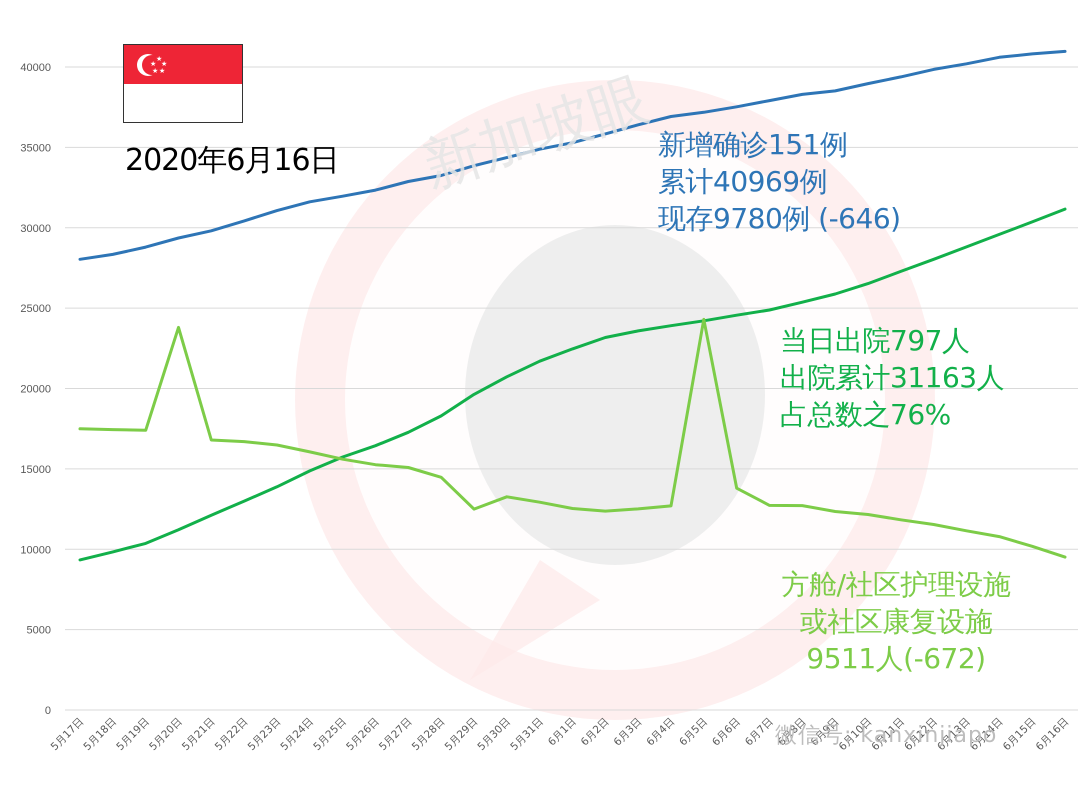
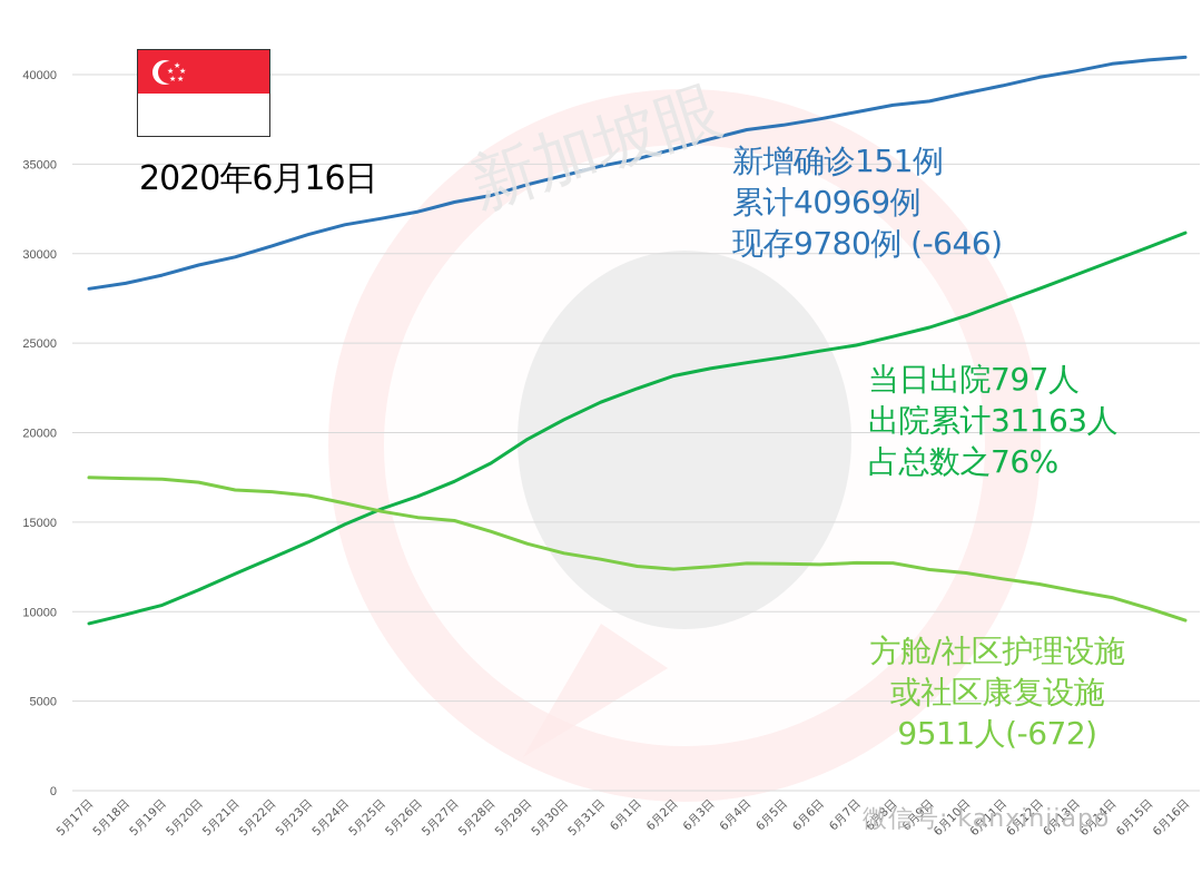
方舱/社区护理设施或社区康复设施/5月20日: 23800 -> 17200
方舱/社区护理设施或社区康复设施/5月29日: 12500 -> 13800
方舱/社区护理设施或社区康复设施/6月5日: 24300 -> 12700
方舱/社区护理设施或社区康复设施/6月6日: 13800 -> 12600
